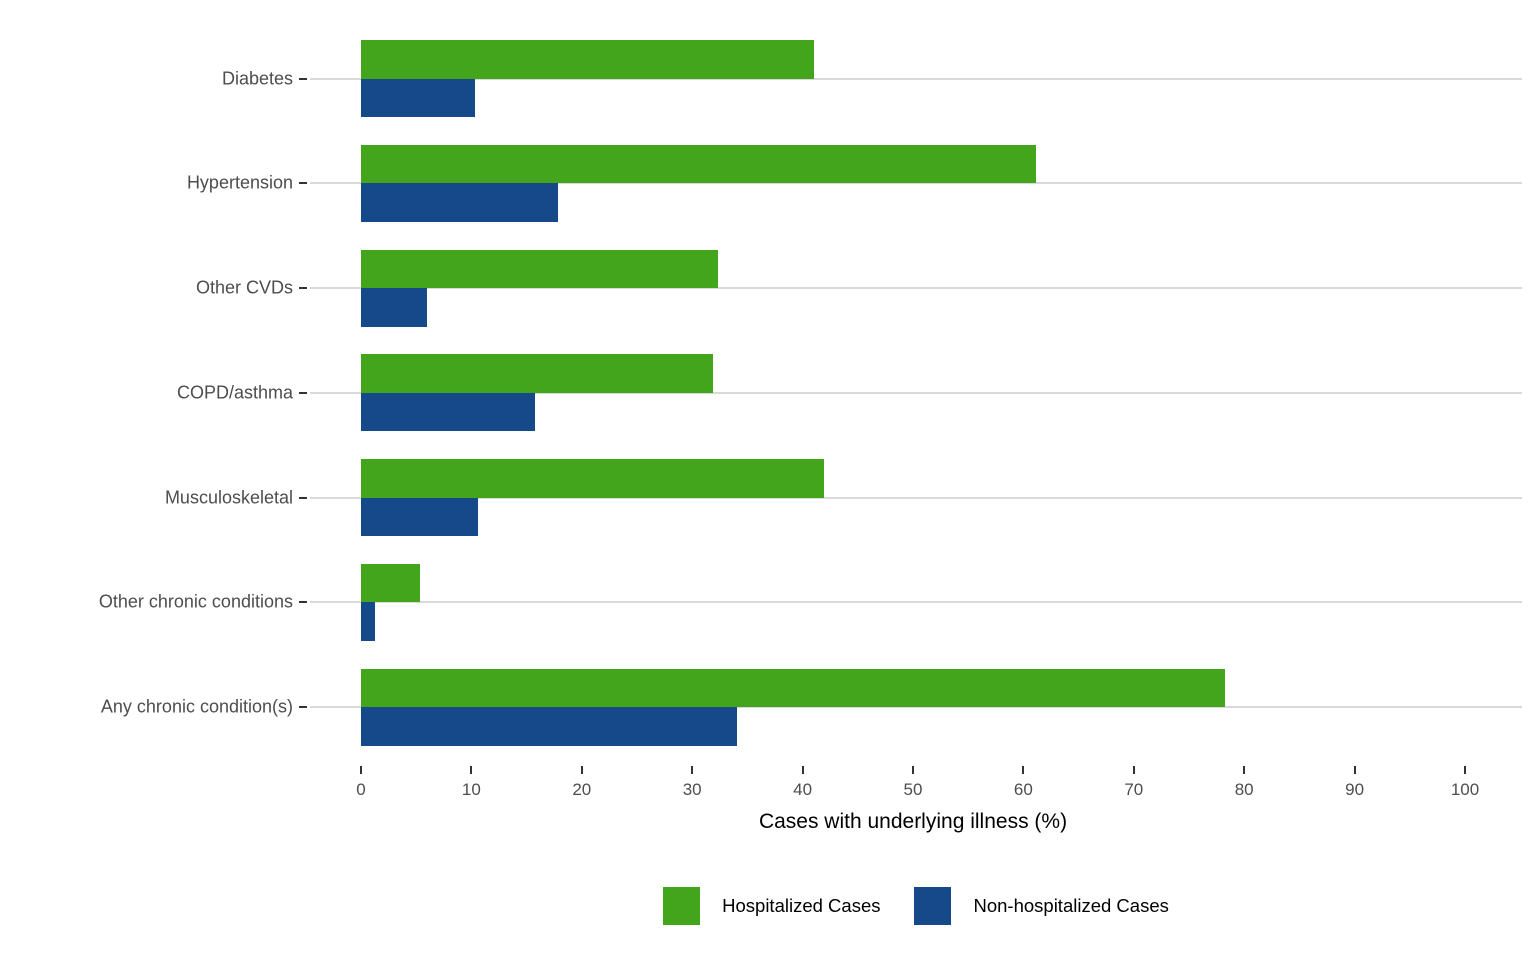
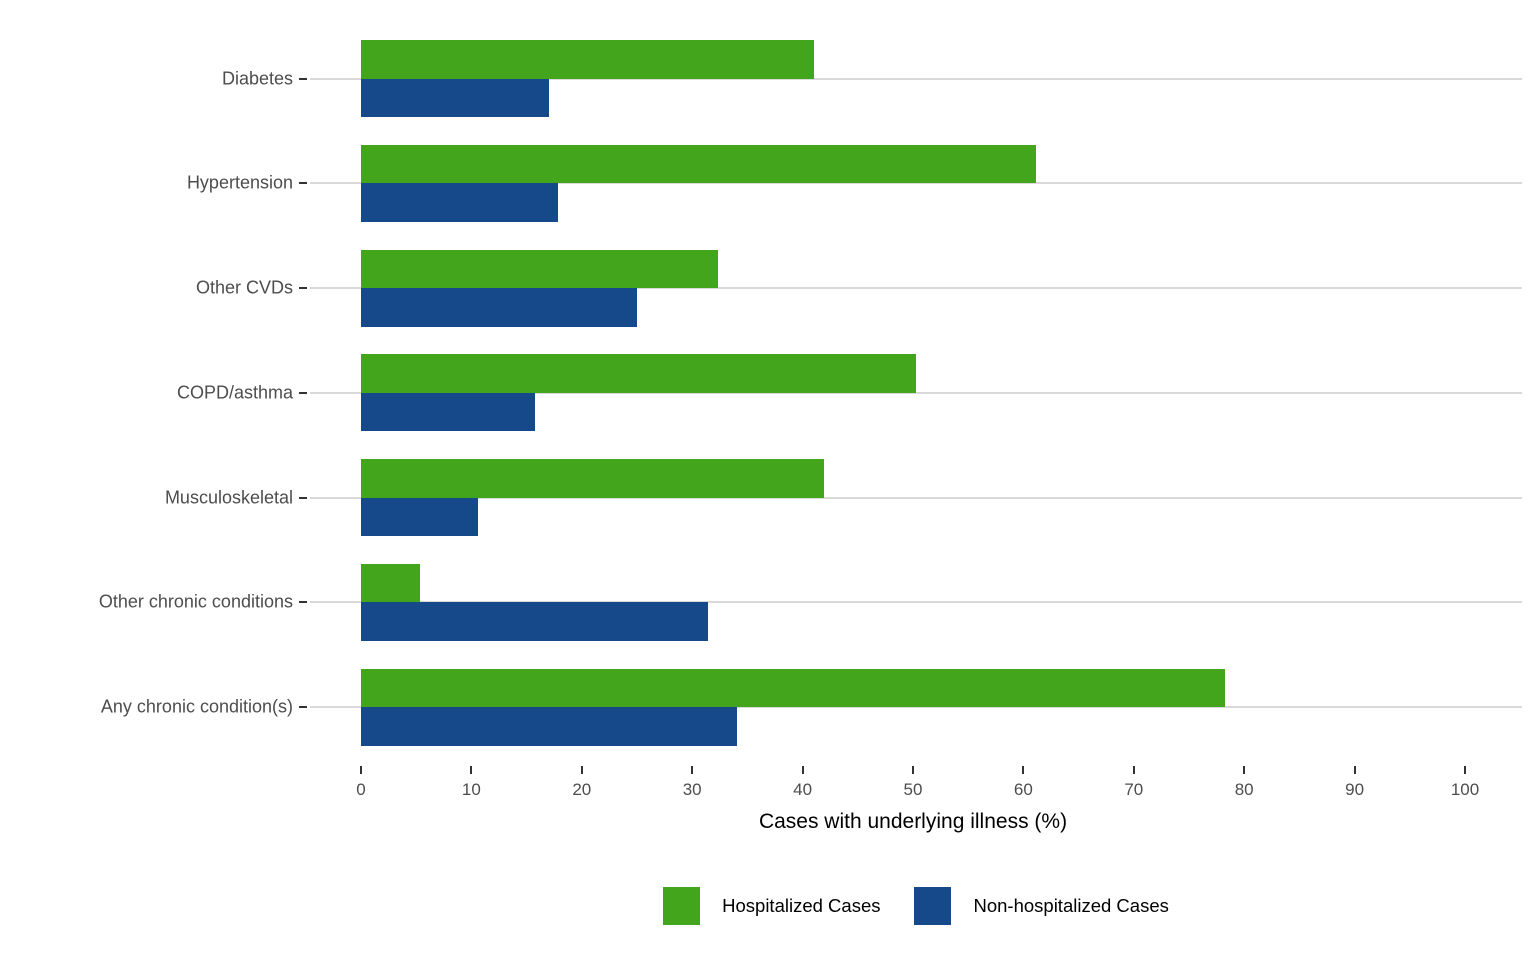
Non-hospitalized Cases/Diabetes: 10.3 -> 17.0
Non-hospitalized Cases/Other CVDs: 6.0 -> 25.0
Hospitalized Cases/COPD/asthma: 31.9 -> 50.3
Non-hospitalized Cases/Other chronic conditions: 1.3 -> 31.4
